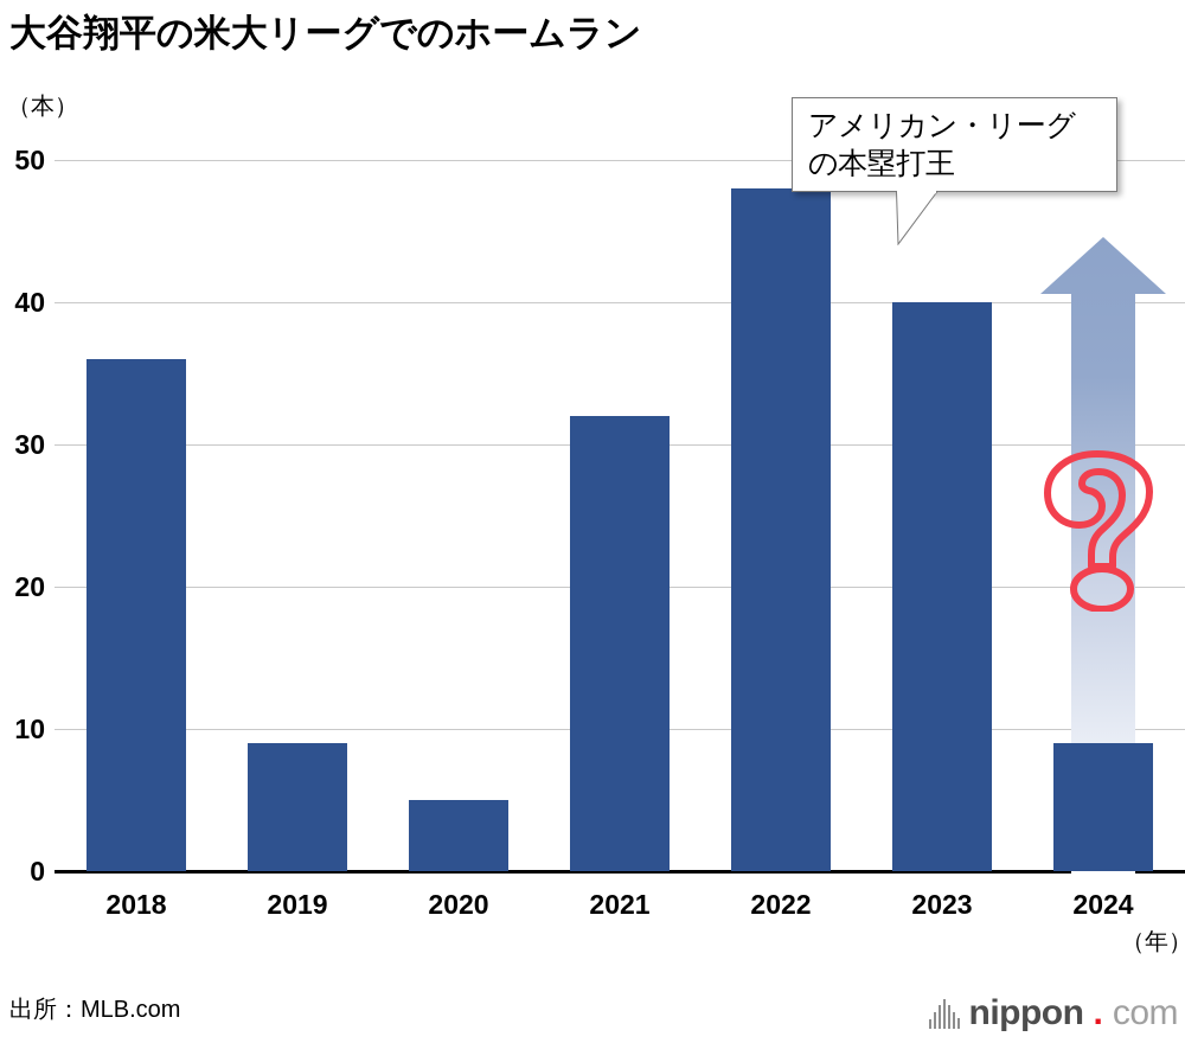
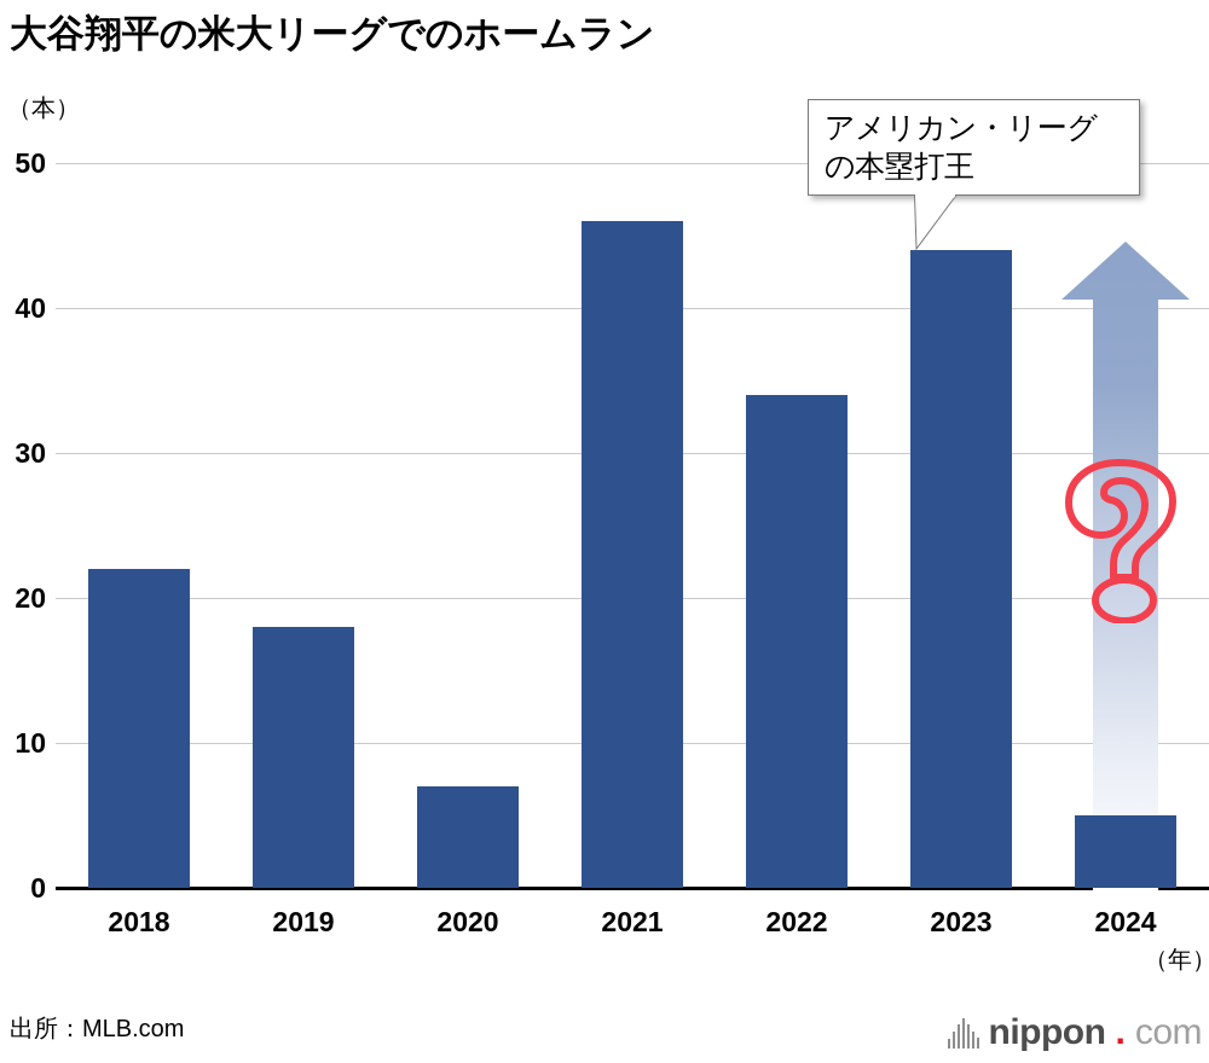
2018: 36 -> 22
2019: 9 -> 18
2020: 5 -> 7
2021: 32 -> 46
2022: 48 -> 34
2023: 40 -> 44
2024: 9 -> 5
